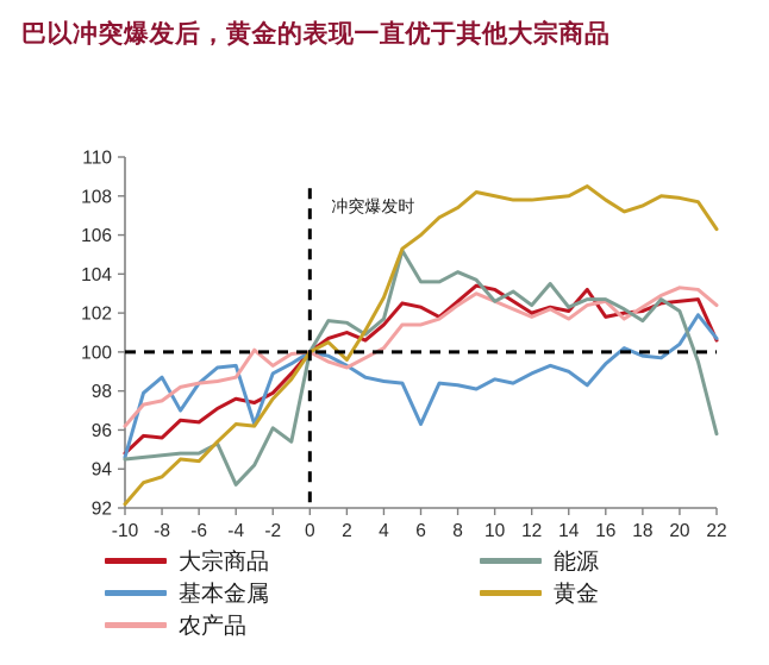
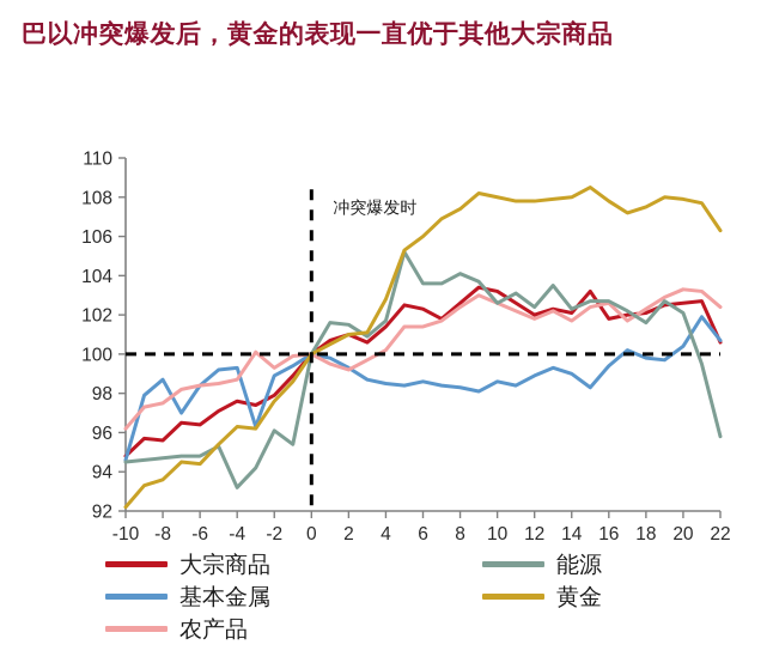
黄金/2: 99.6 -> 101.0
基本金属/6: 96.3 -> 98.6
